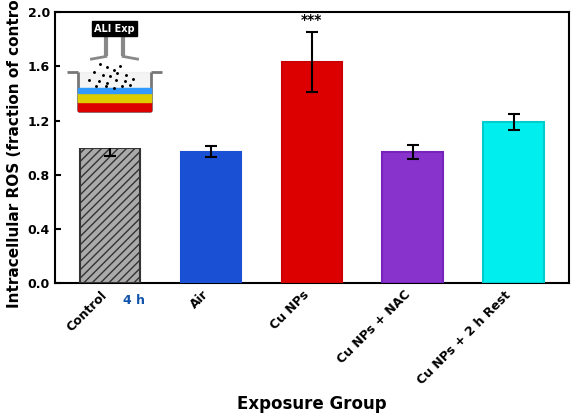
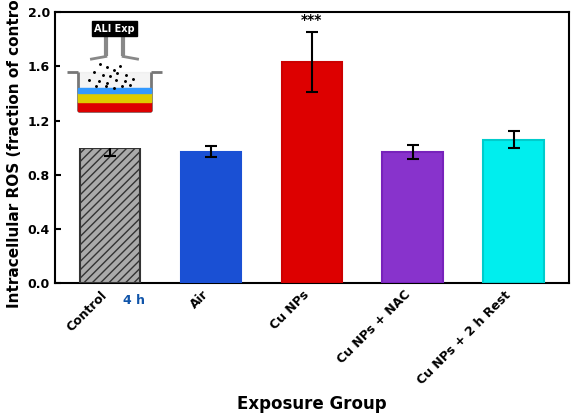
Cu NPs + 2 h Rest: 1.19 -> 1.06
